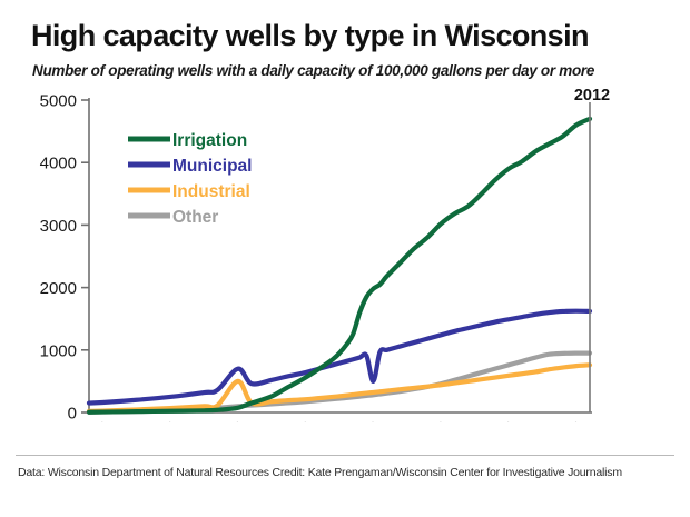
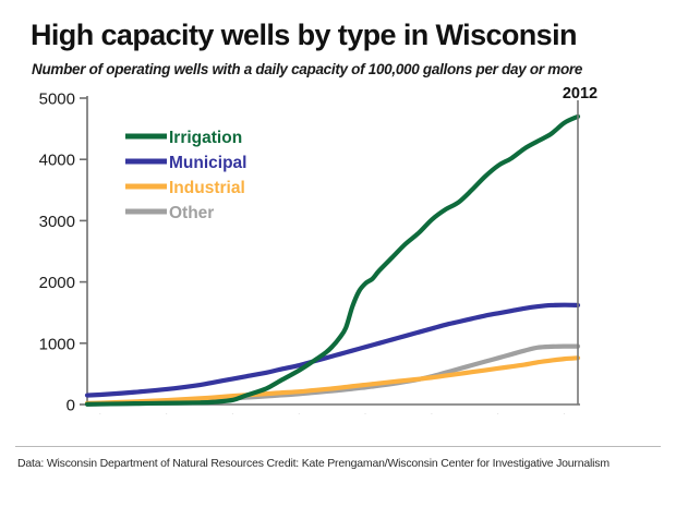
Municipal/1960: 700 -> 400
Industrial/1960: 500 -> 100
Municipal/1980: 500 -> 900
